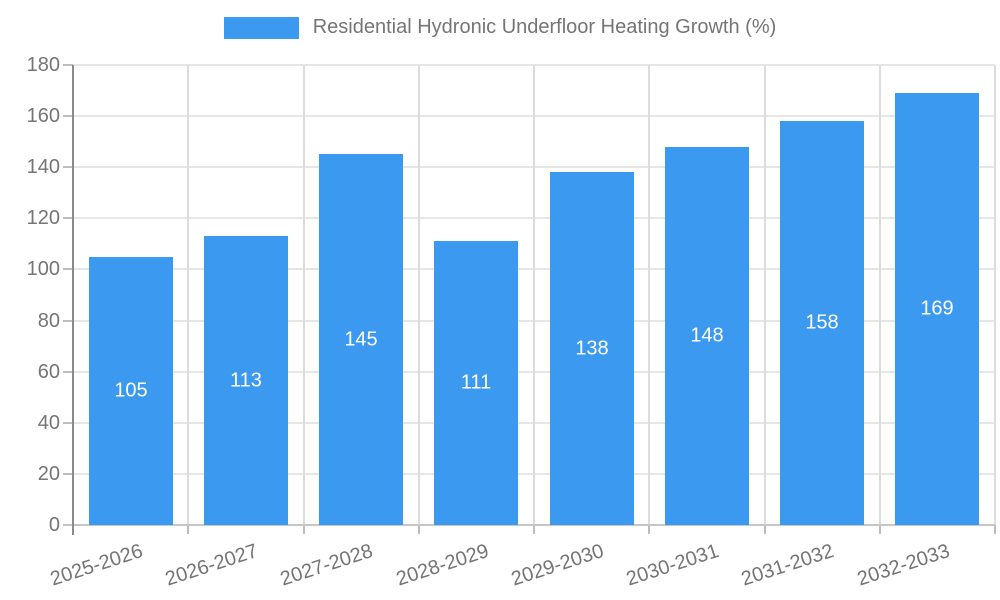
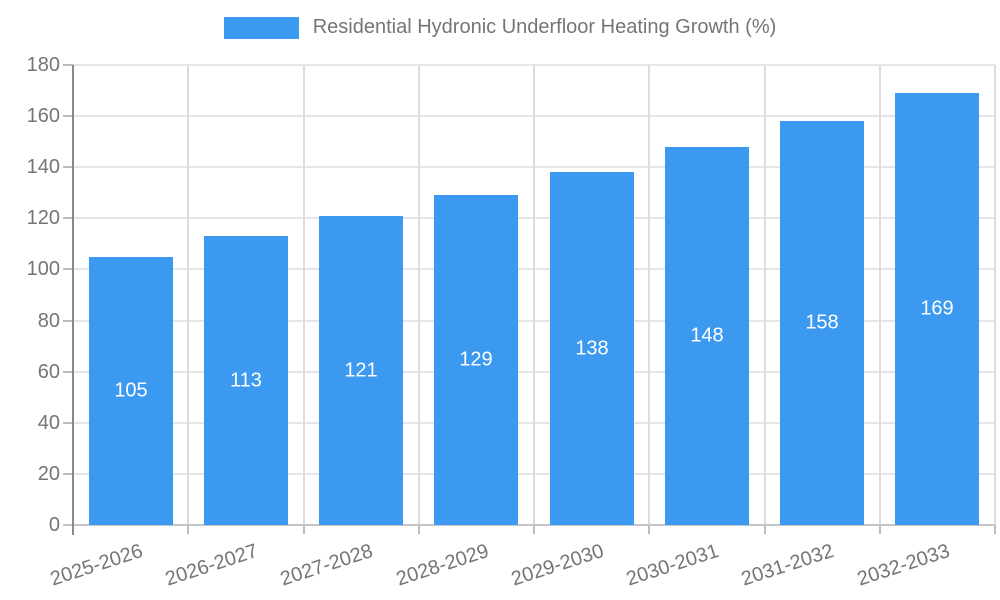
2027-2028: 145 -> 121
2028-2029: 111 -> 129
